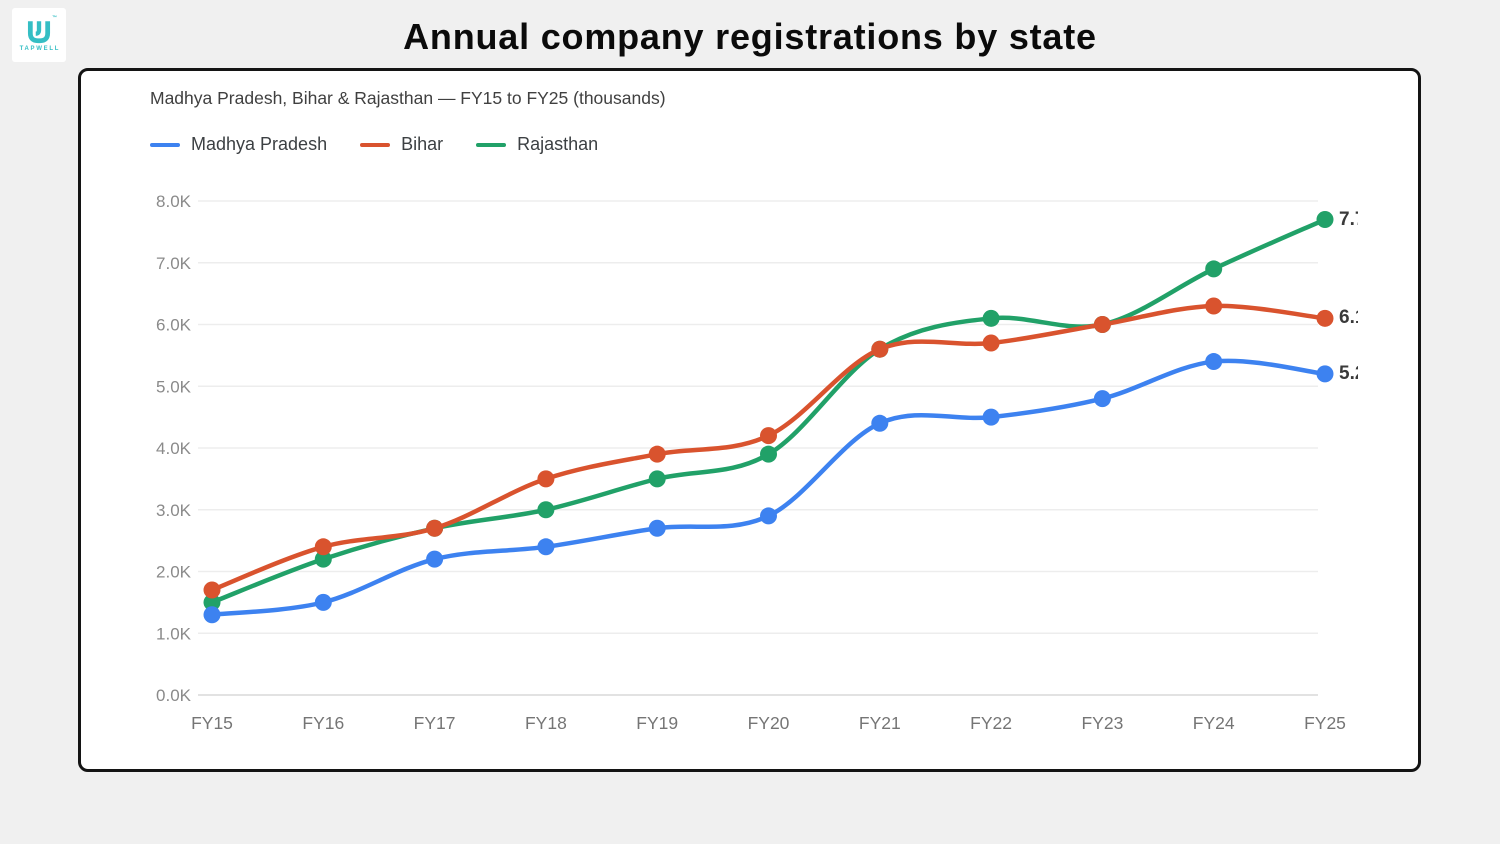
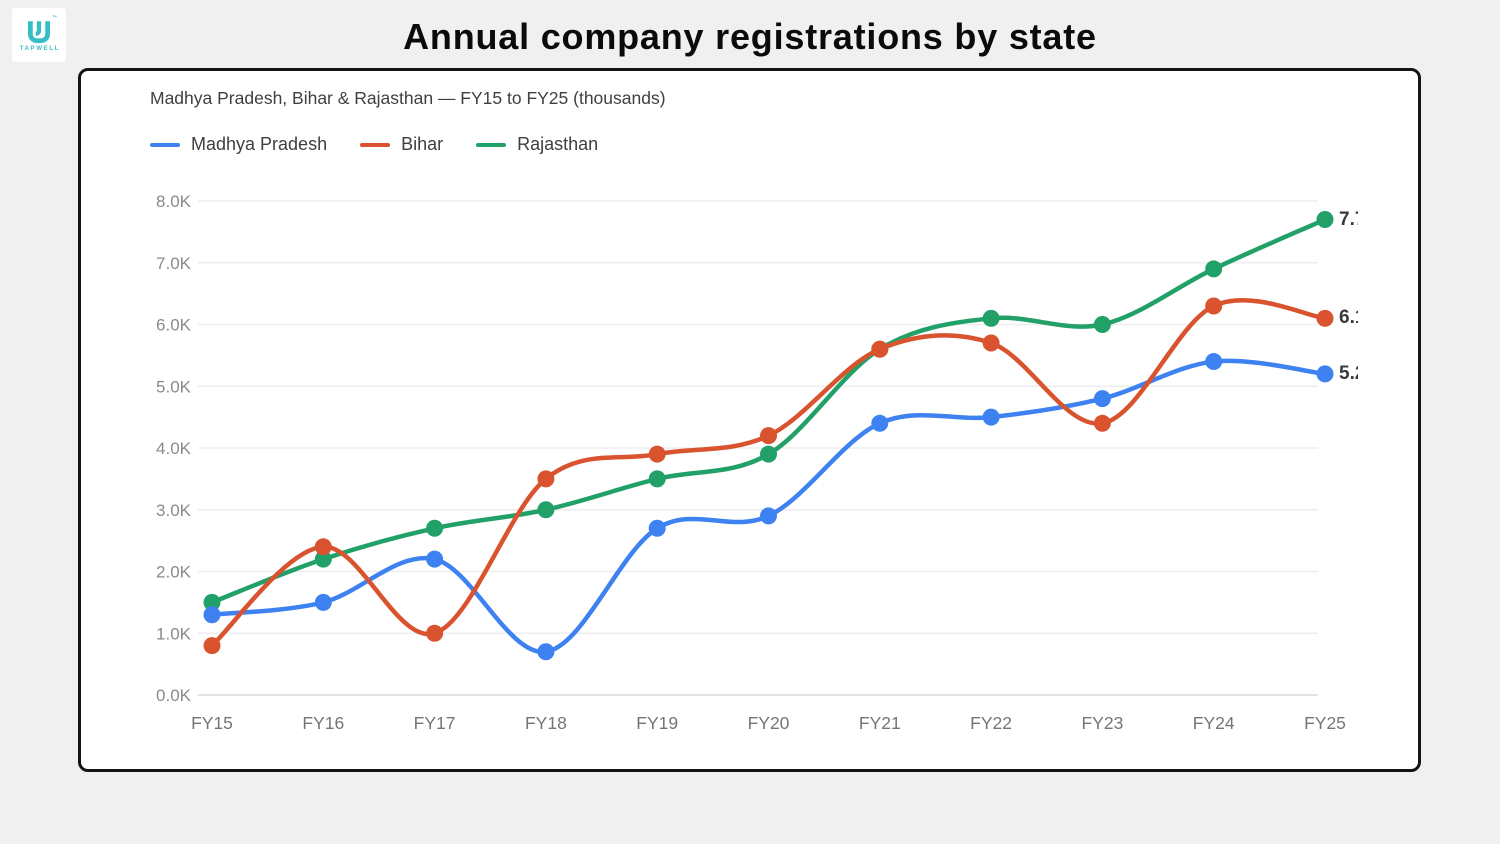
Bihar/FY15: 1.7K -> 0.8K
Bihar/FY17: 2.7K -> 1.0K
Madhya Pradesh/FY18: 2.4K -> 0.7K
Bihar/FY23: 6.0K -> 4.4K
